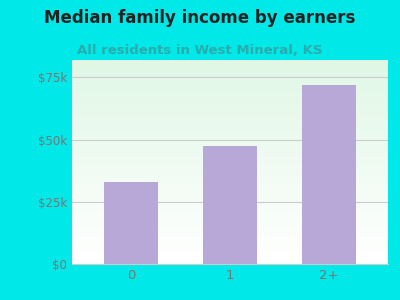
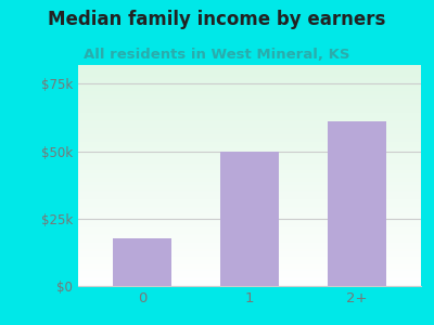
0: $33.0k -> $17.5k
1: $47.5k -> $50.0k
2+: $72.0k -> $61.0k
